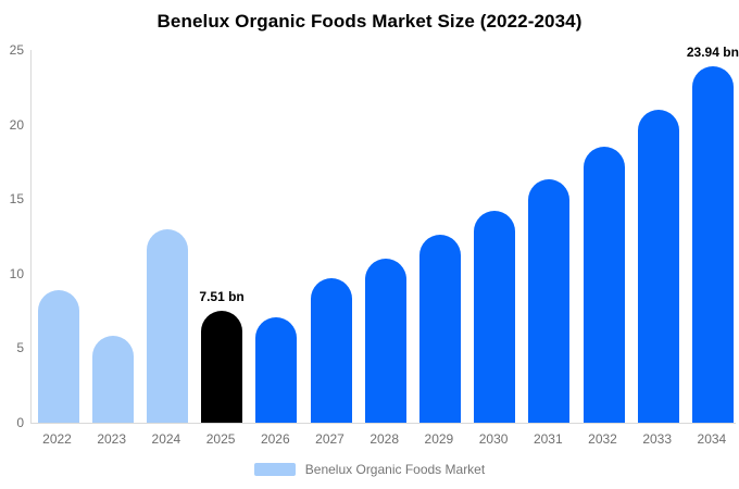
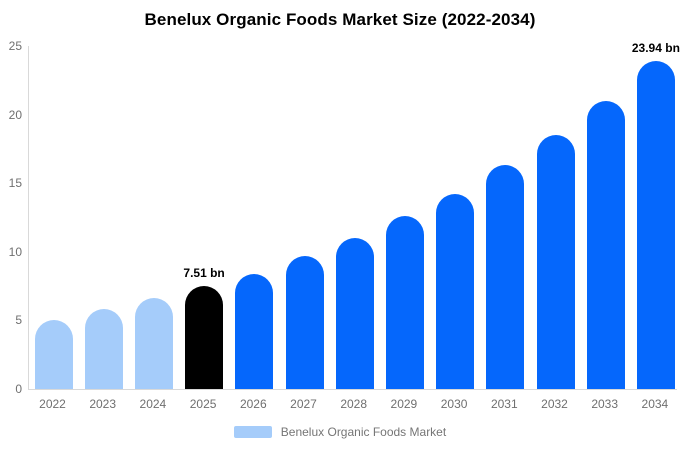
2022: 8.9 -> 5.0
2024: 13.0 -> 6.6
2026: 7.1 -> 8.4
